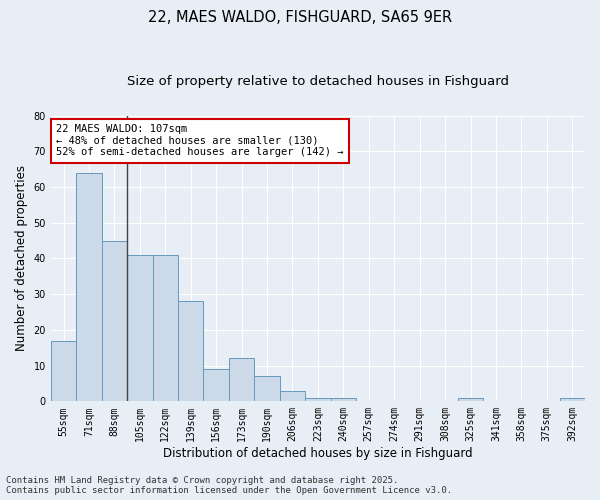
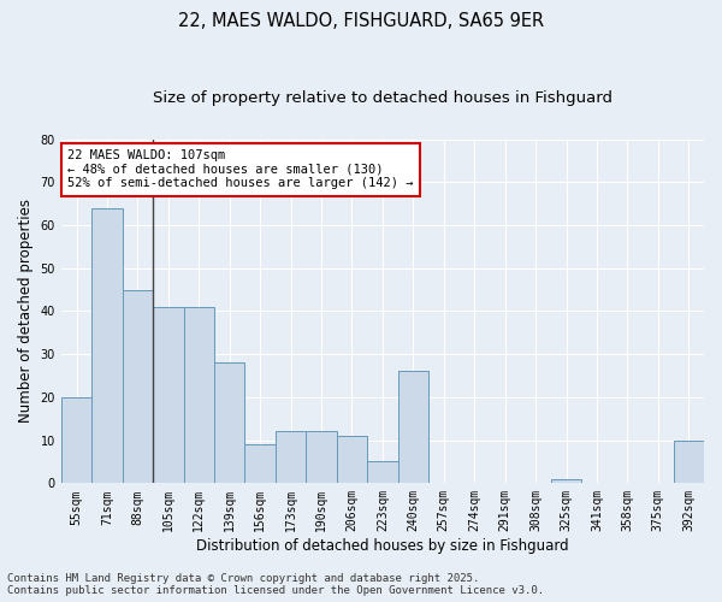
55sqm: 17 -> 20
190sqm: 7 -> 12
206sqm: 3 -> 11
223sqm: 1 -> 5
240sqm: 1 -> 26
392sqm: 1 -> 10
